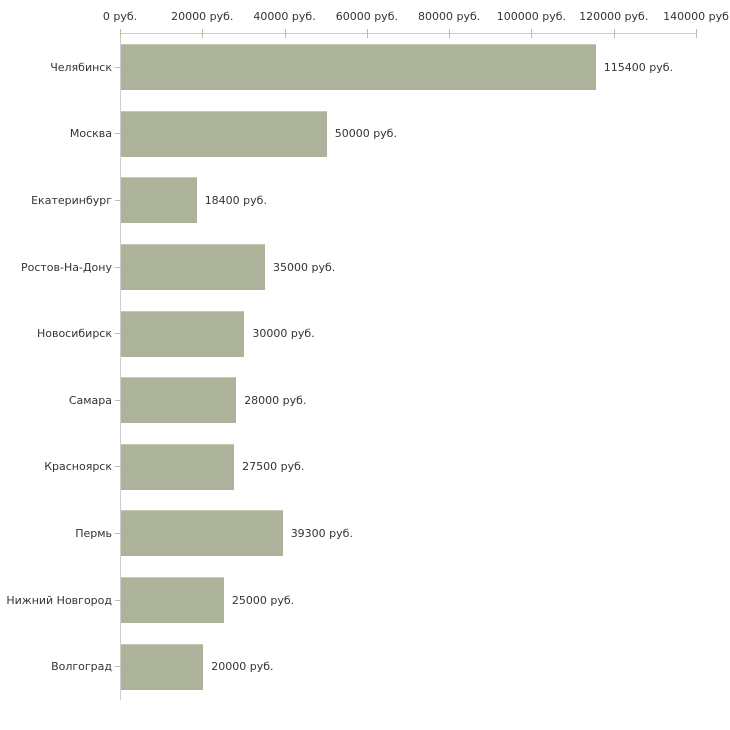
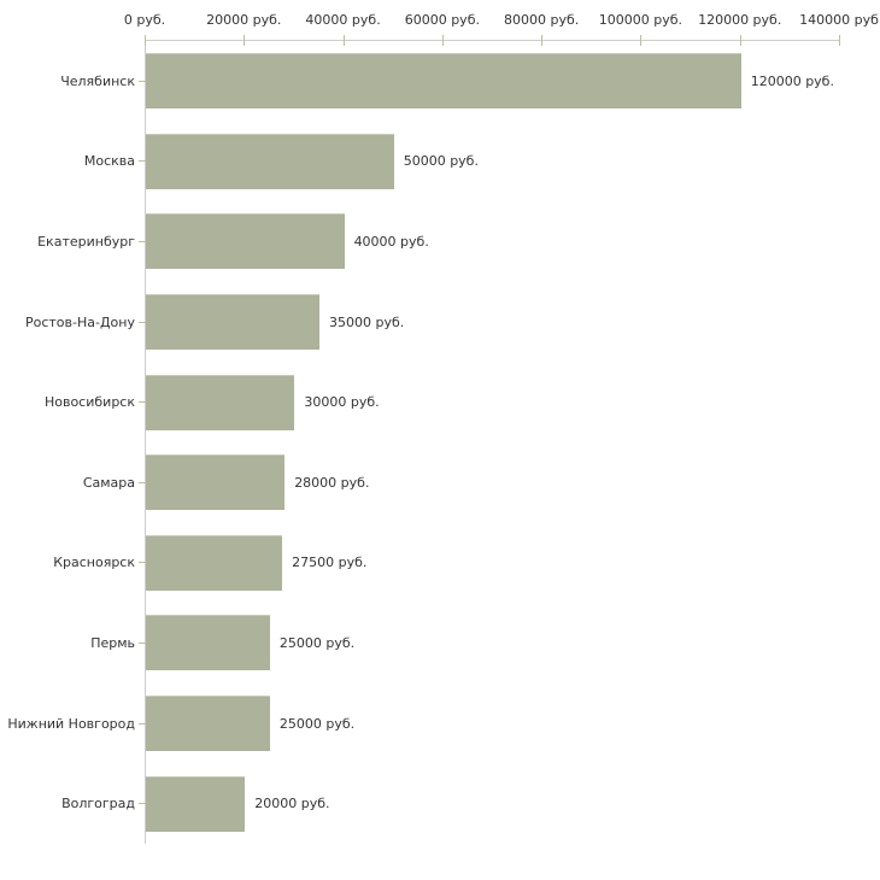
Челябинск: 115400 -> 120000
Екатеринбург: 18400 -> 40000
Пермь: 39300 -> 25000
